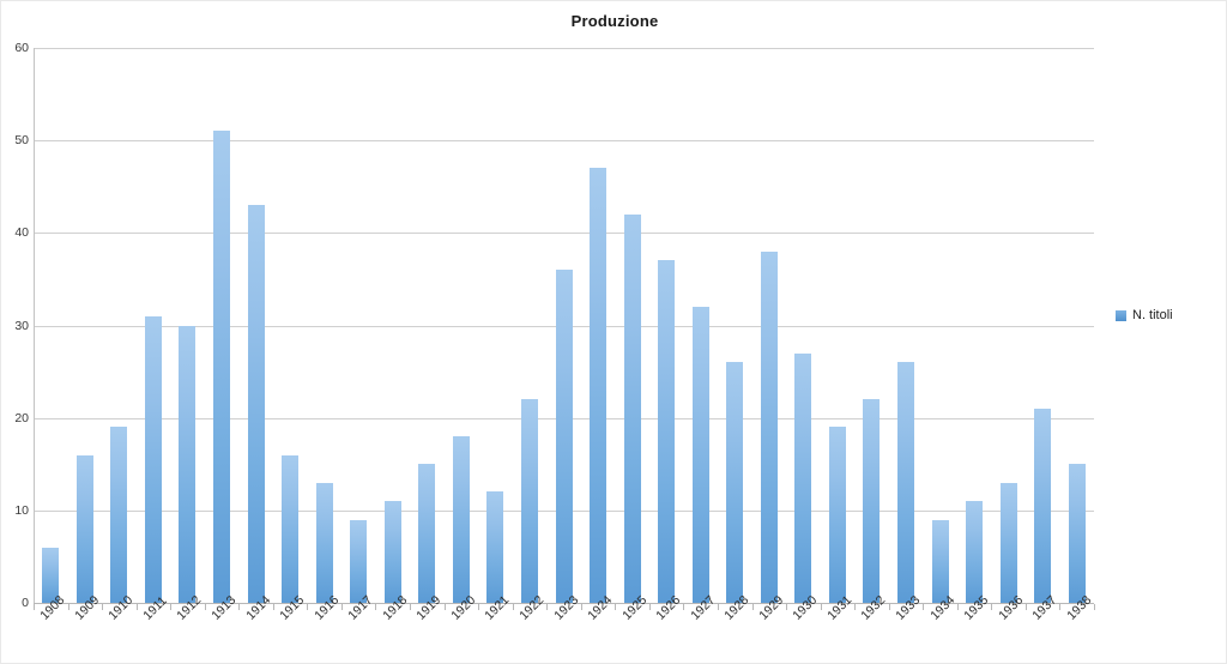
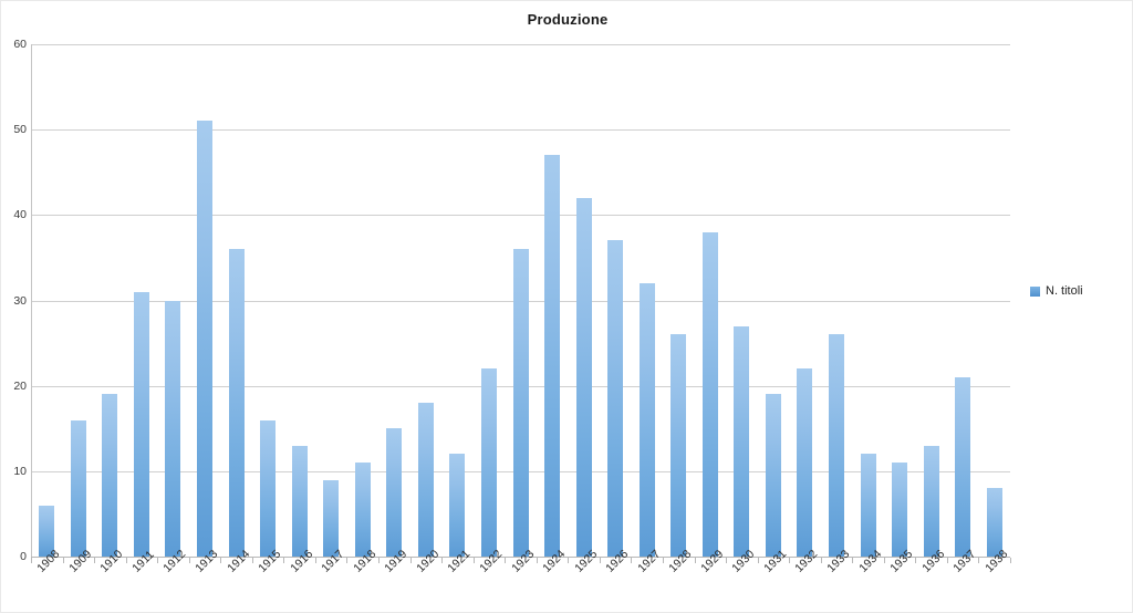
1914: 43 -> 36
1934: 9 -> 12
1938: 15 -> 8
